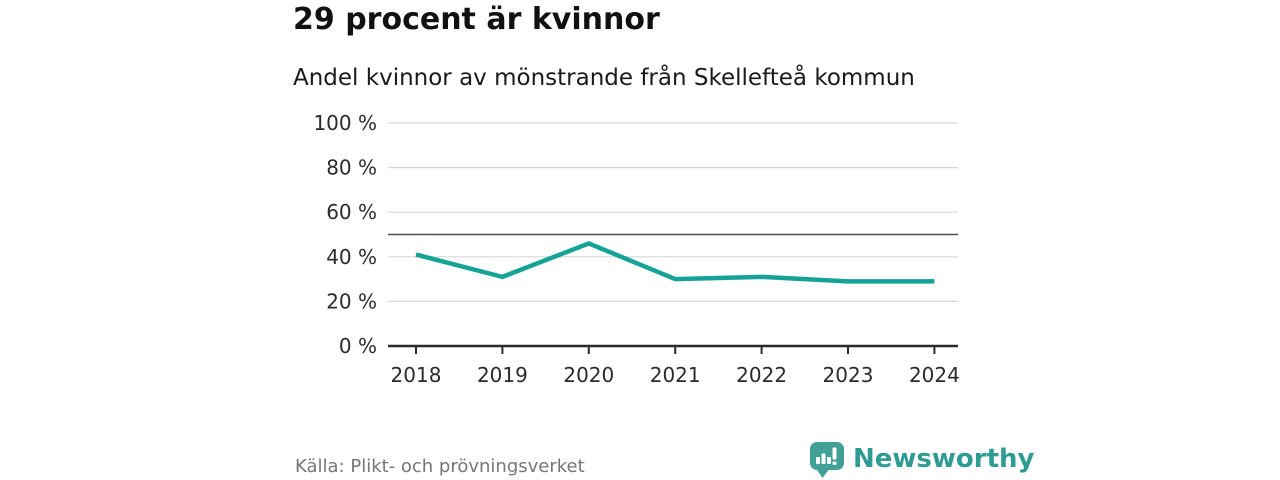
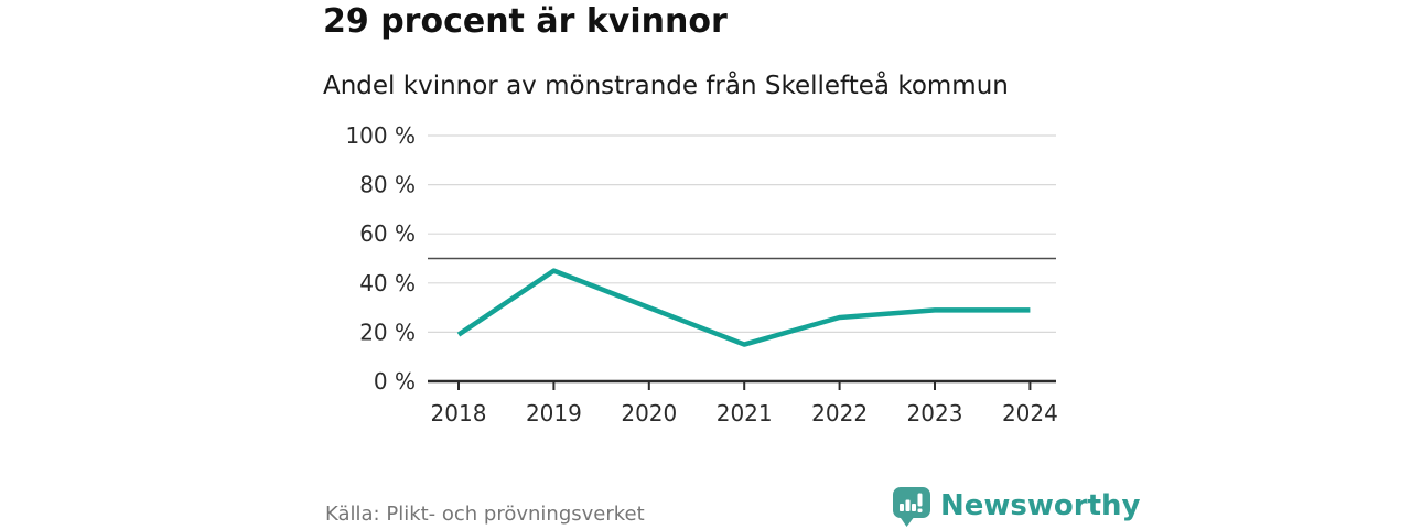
2018: 41% -> 19%
2019: 31% -> 45%
2020: 46% -> 30%
2021: 30% -> 15%
2022: 31% -> 26%
